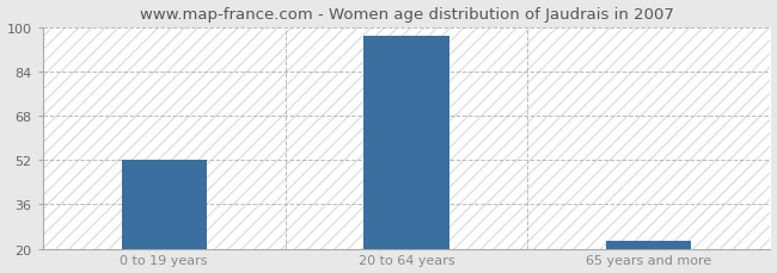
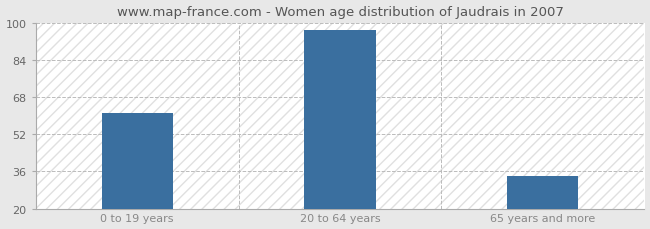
0 to 19 years: 52 -> 61
65 years and more: 23 -> 34
